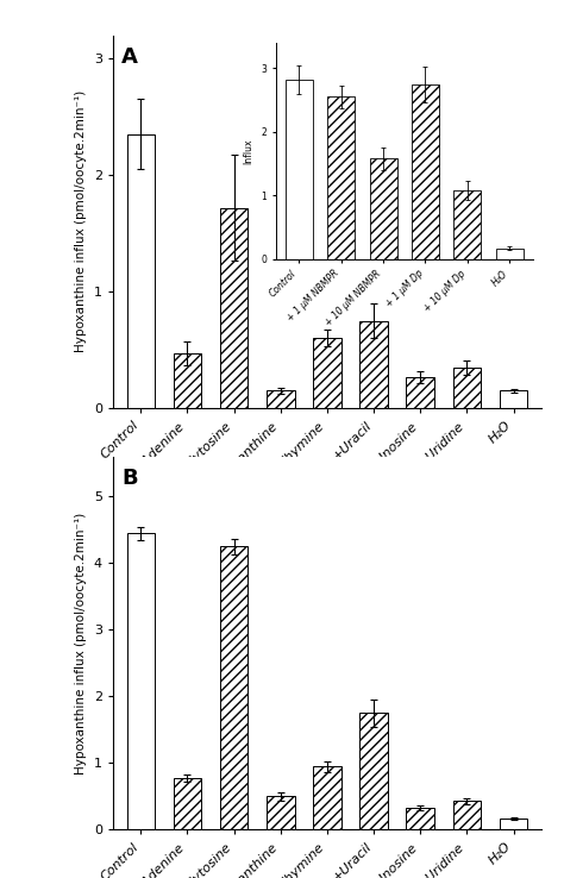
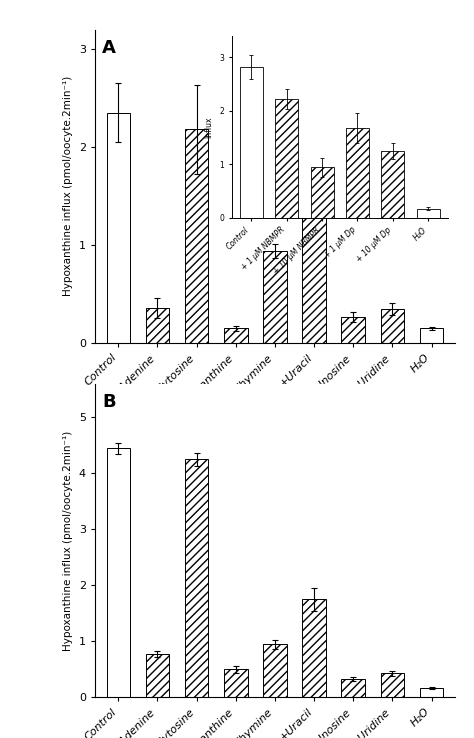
+Adenine: 0.47 -> 0.36
+Cytosine: 1.72 -> 2.18
+Thymine: 0.60 -> 0.94
+Uracil: 0.75 -> 1.96
+ 1 μM NBMPR: 2.55 -> 2.22
+ 10 μM NBMPR: 1.58 -> 0.94
+ 1 μM Dp: 2.75 -> 1.68
+ 10 μM Dp: 1.07 -> 1.24
